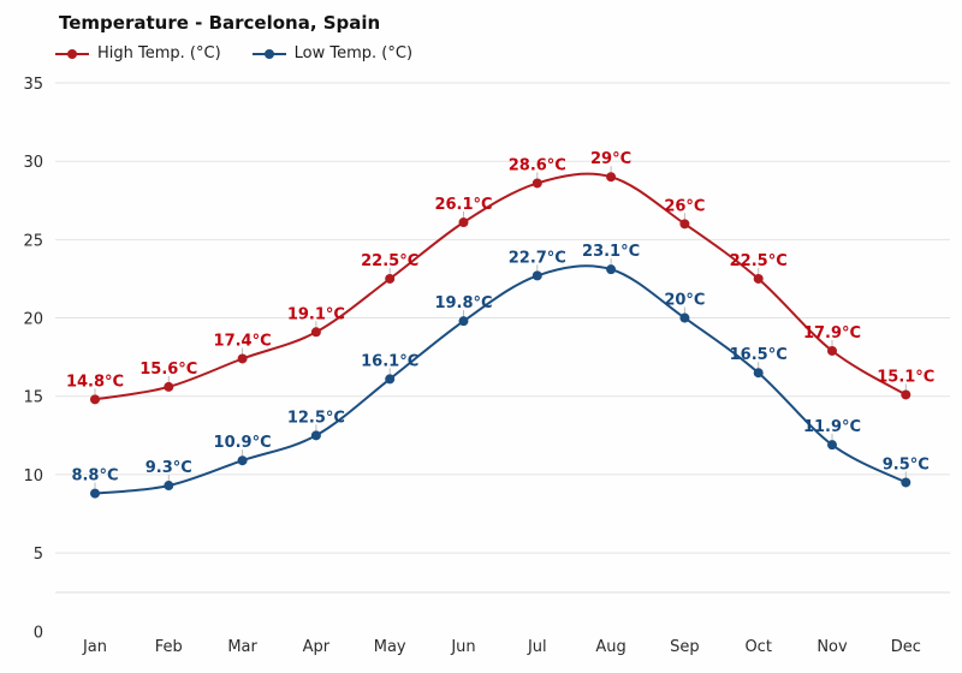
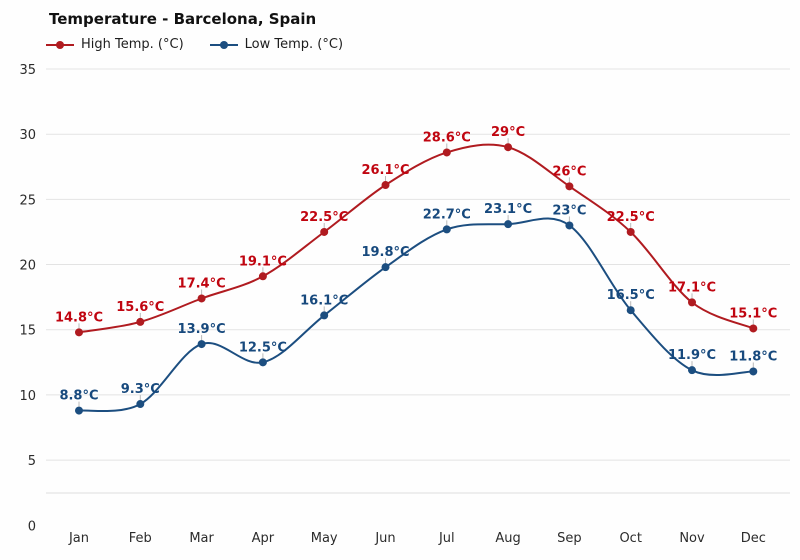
Low Temp. (°C)/Mar: 10.9°C -> 13.9°C
Low Temp. (°C)/Sep: 20°C -> 23°C
High Temp. (°C)/Nov: 17.9°C -> 17.1°C
Low Temp. (°C)/Dec: 9.5°C -> 11.8°C
